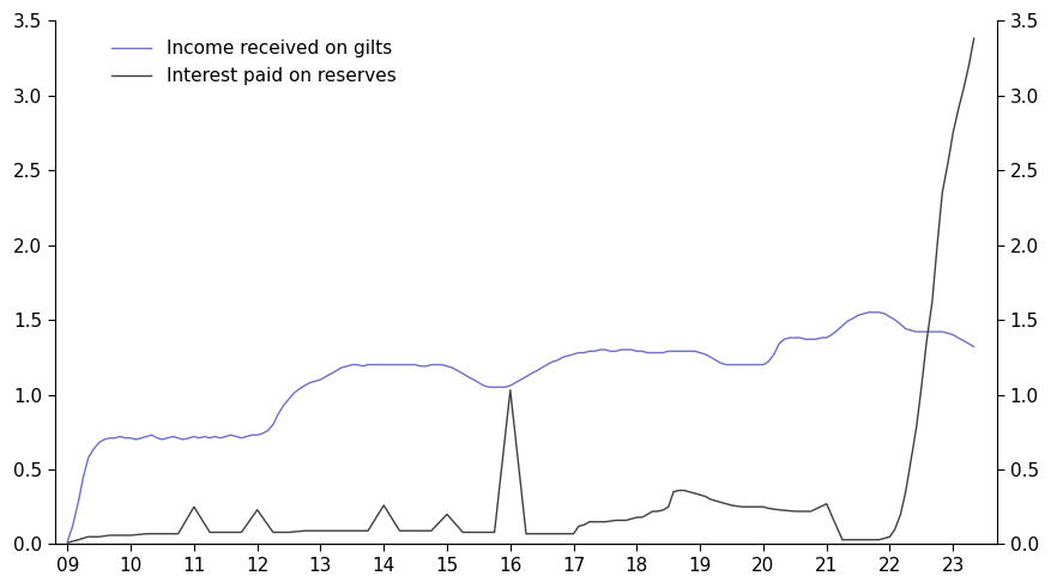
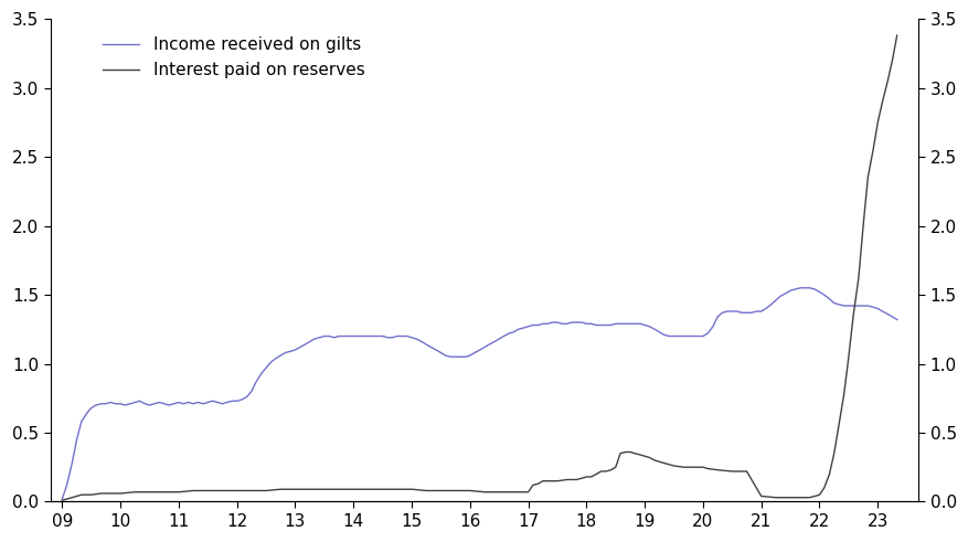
Interest paid on reserves/11: 0.25 -> 0.07
Interest paid on reserves/12: 0.23 -> 0.08
Interest paid on reserves/14: 0.26 -> 0.09
Interest paid on reserves/15: 0.20 -> 0.09
Interest paid on reserves/16: 1.03 -> 0.08
Interest paid on reserves/21: 0.27 -> 0.04
